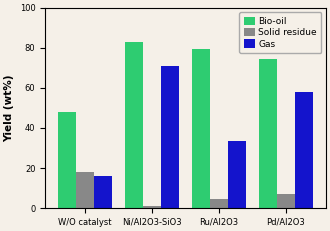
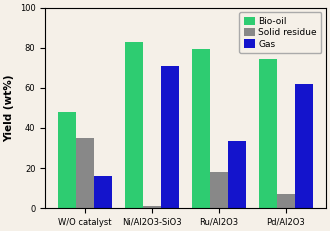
Solid residue/W/O catalyst: 18.0 -> 35.0
Solid residue/Ru/Al2O3: 4.5 -> 18.0
Gas/Pd/Al2O3: 58.0 -> 62.0
